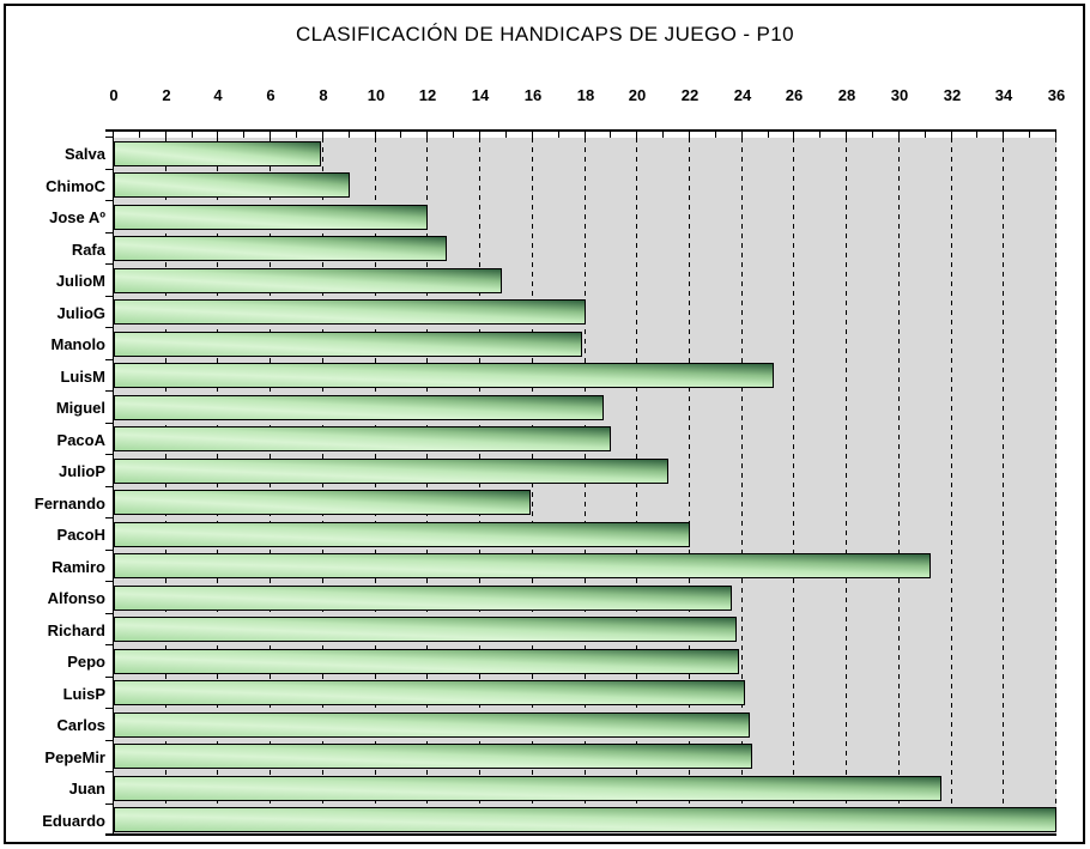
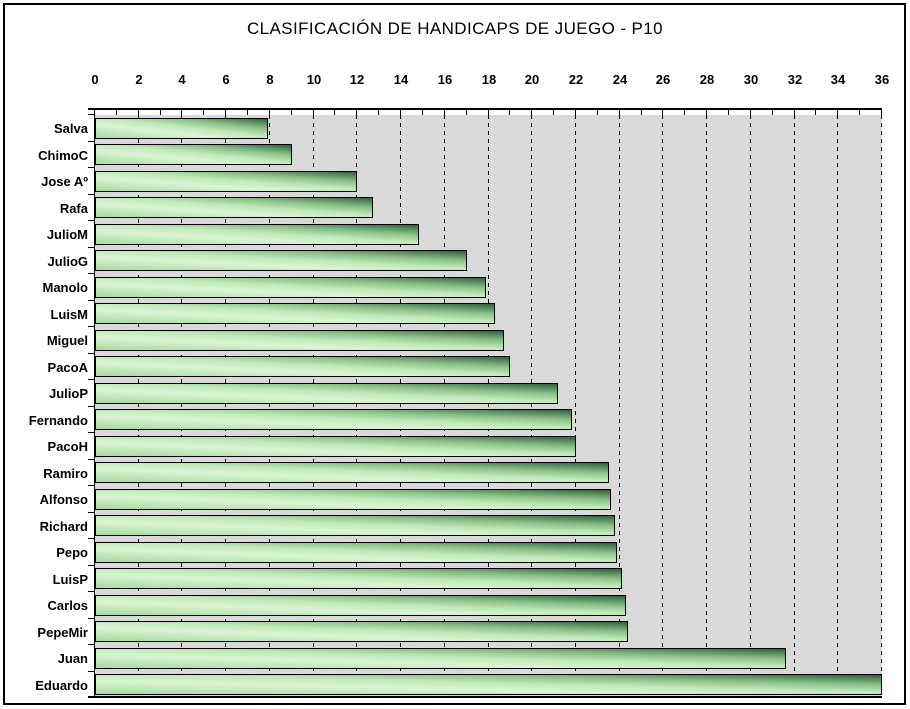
JulioG: 18.0 -> 17.0
LuisM: 25.2 -> 18.3
Fernando: 15.9 -> 21.8
Ramiro: 31.2 -> 23.5
